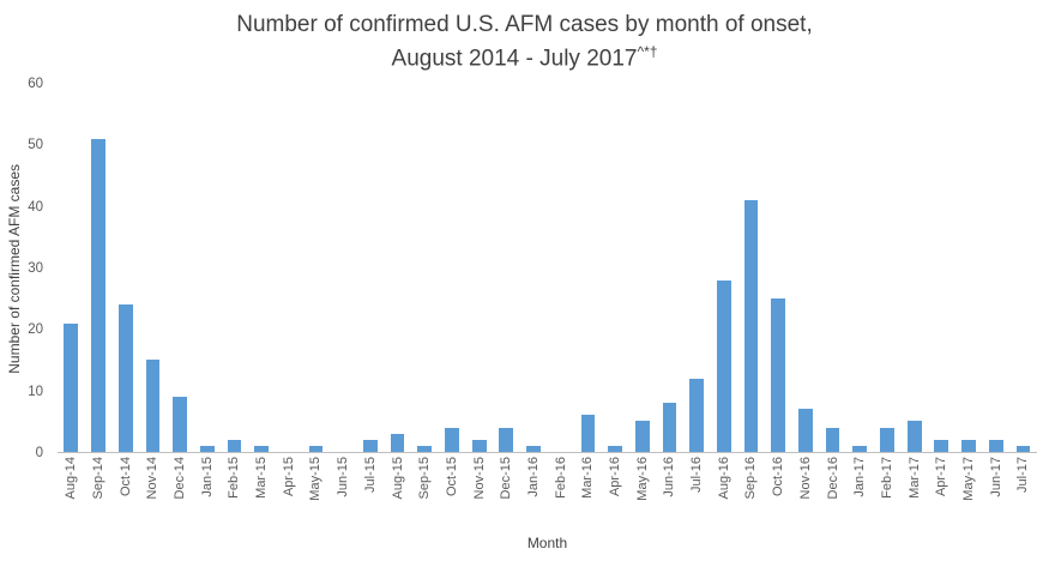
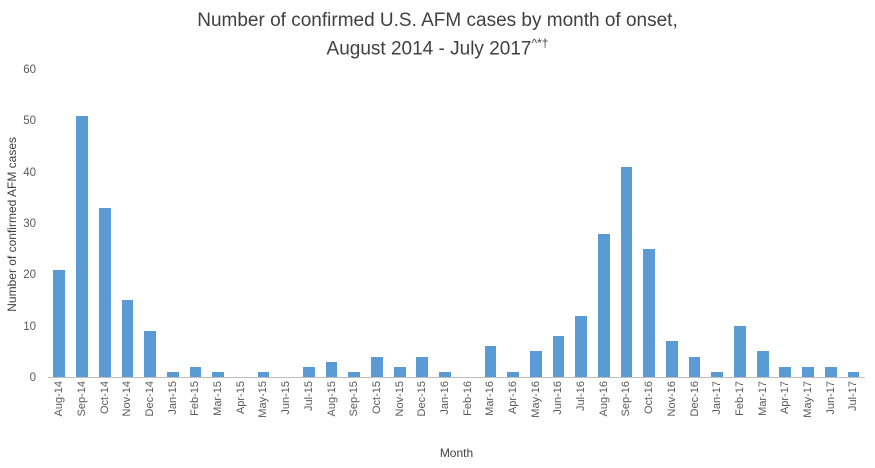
Oct-14: 24 -> 33
Feb-17: 4 -> 10
